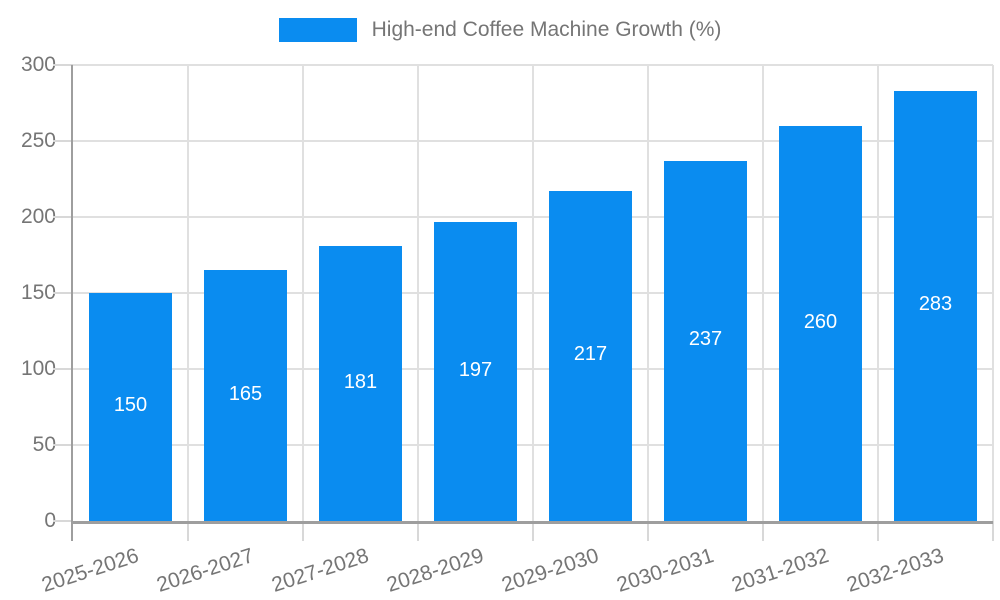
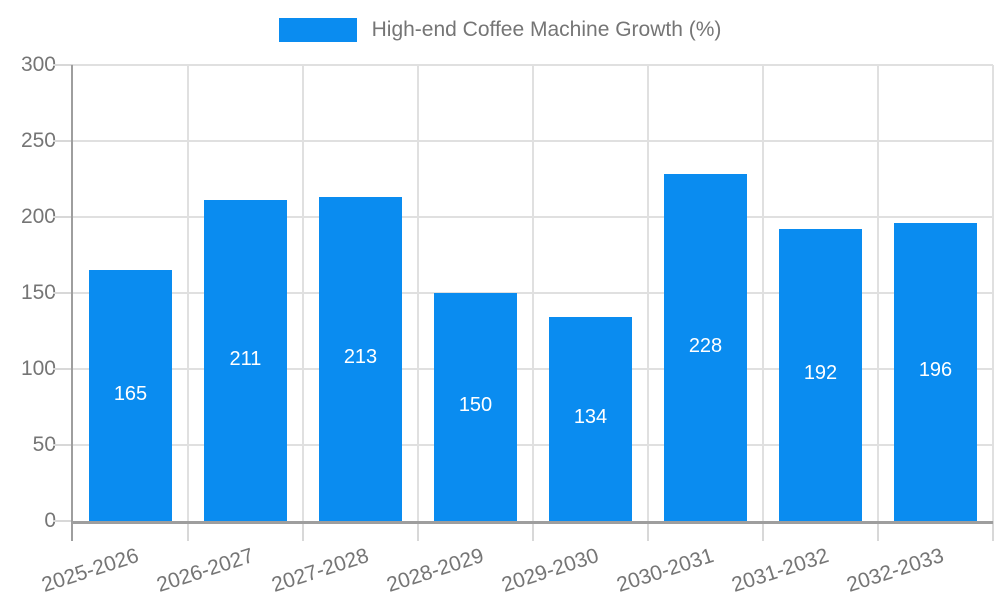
2025-2026: 150 -> 165
2026-2027: 165 -> 211
2027-2028: 181 -> 213
2028-2029: 197 -> 150
2029-2030: 217 -> 134
2030-2031: 237 -> 228
2031-2032: 260 -> 192
2032-2033: 283 -> 196
